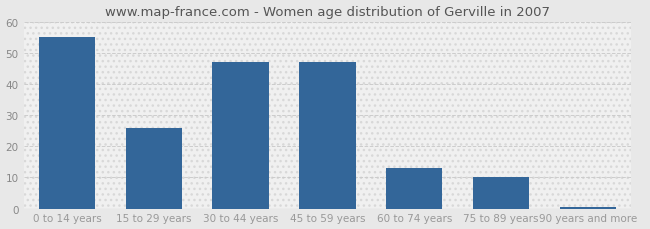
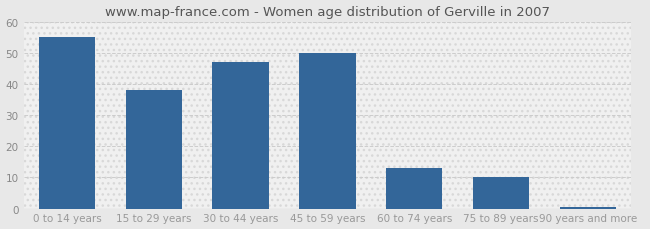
15 to 29 years: 26.0 -> 38.0
45 to 59 years: 47.0 -> 50.0
